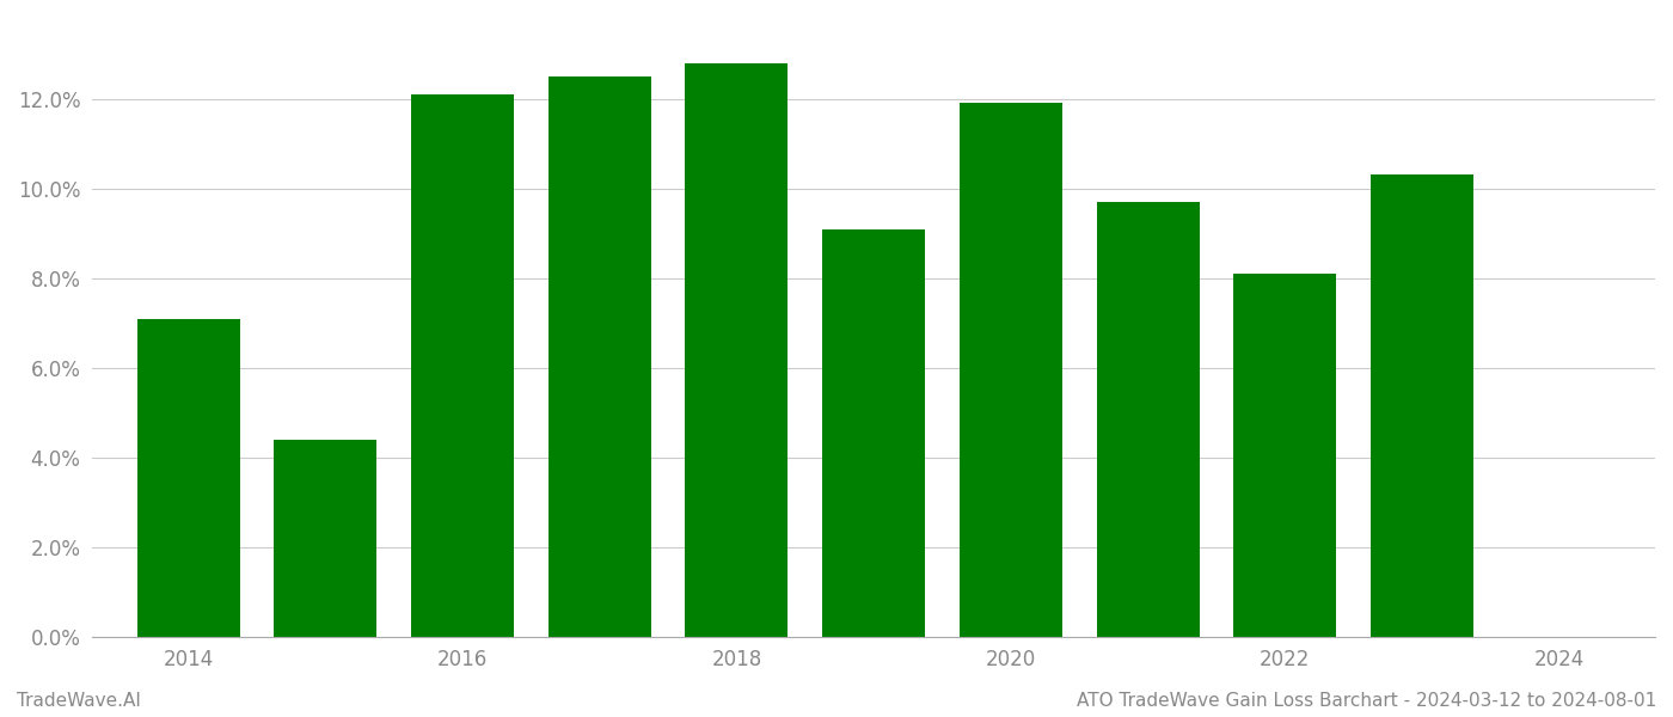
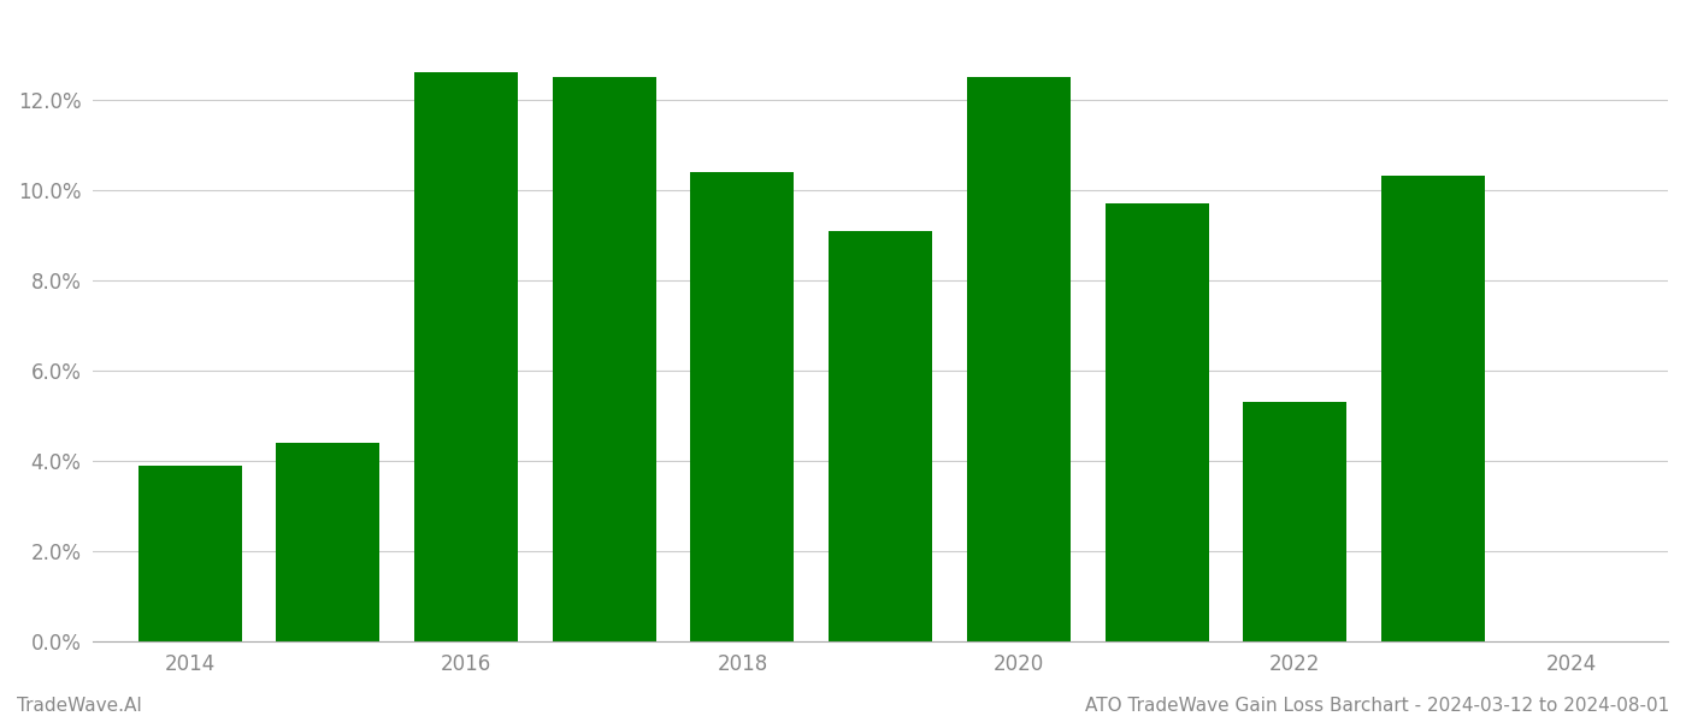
2014: 7.1% -> 3.9%
2016: 12.1% -> 12.6%
2018: 12.8% -> 10.4%
2020: 11.9% -> 12.5%
2022: 8.1% -> 5.3%
